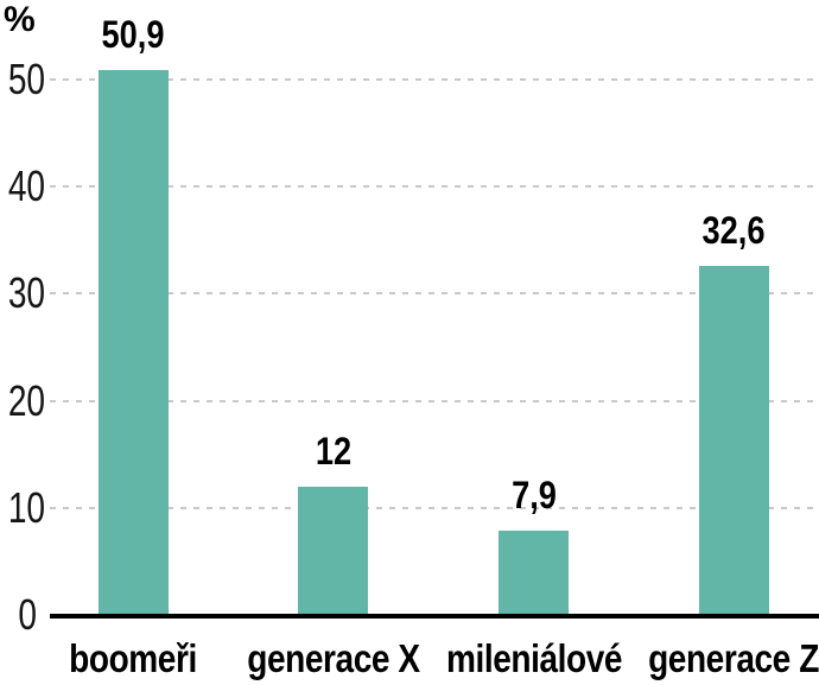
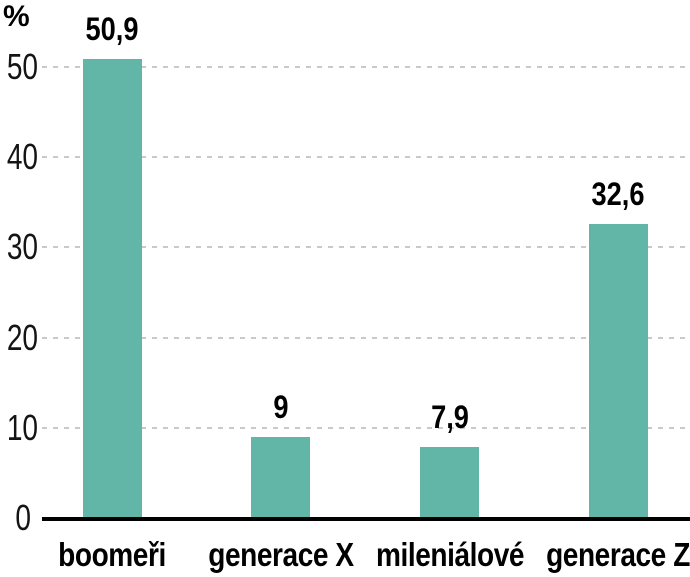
generace X: 12 -> 9
